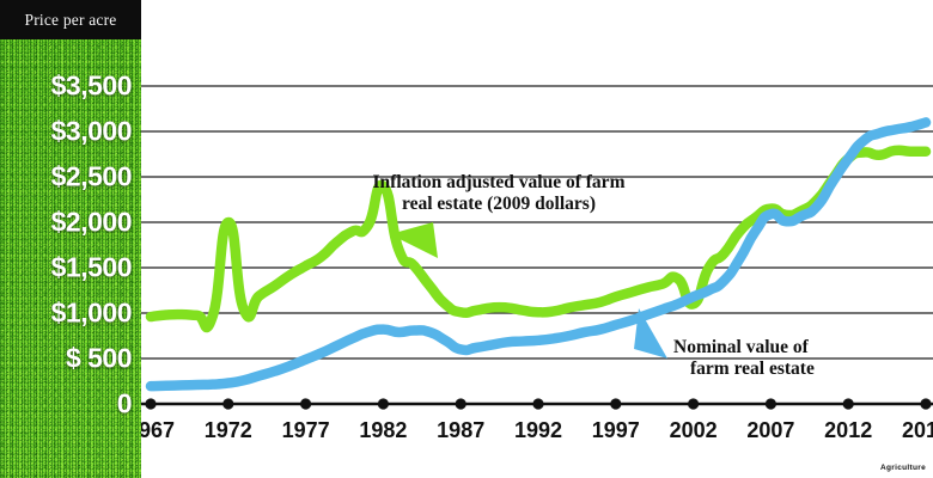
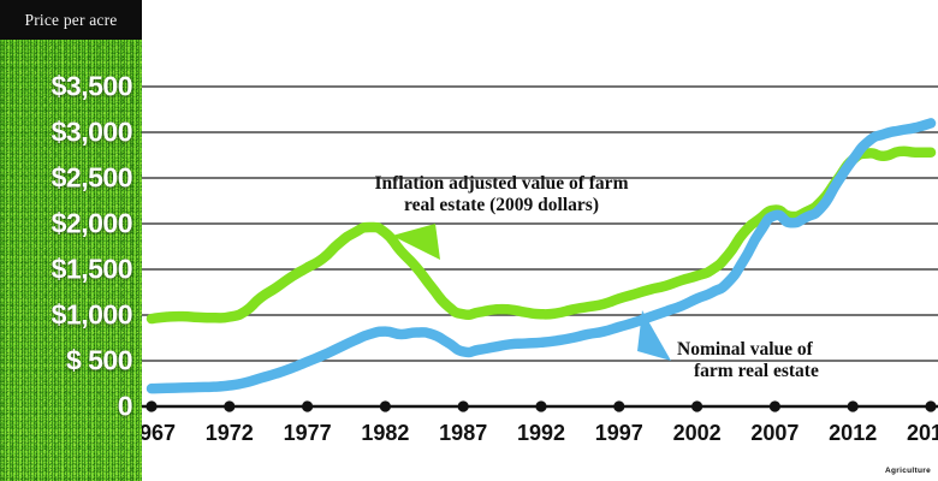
Inflation adjusted value of farm real estate (2009 dollars)/1972: $2000 -> $1000
Inflation adjusted value of farm real estate (2009 dollars)/1982: $2400 -> $1900
Inflation adjusted value of farm real estate (2009 dollars)/2002: $1100 -> $1400
